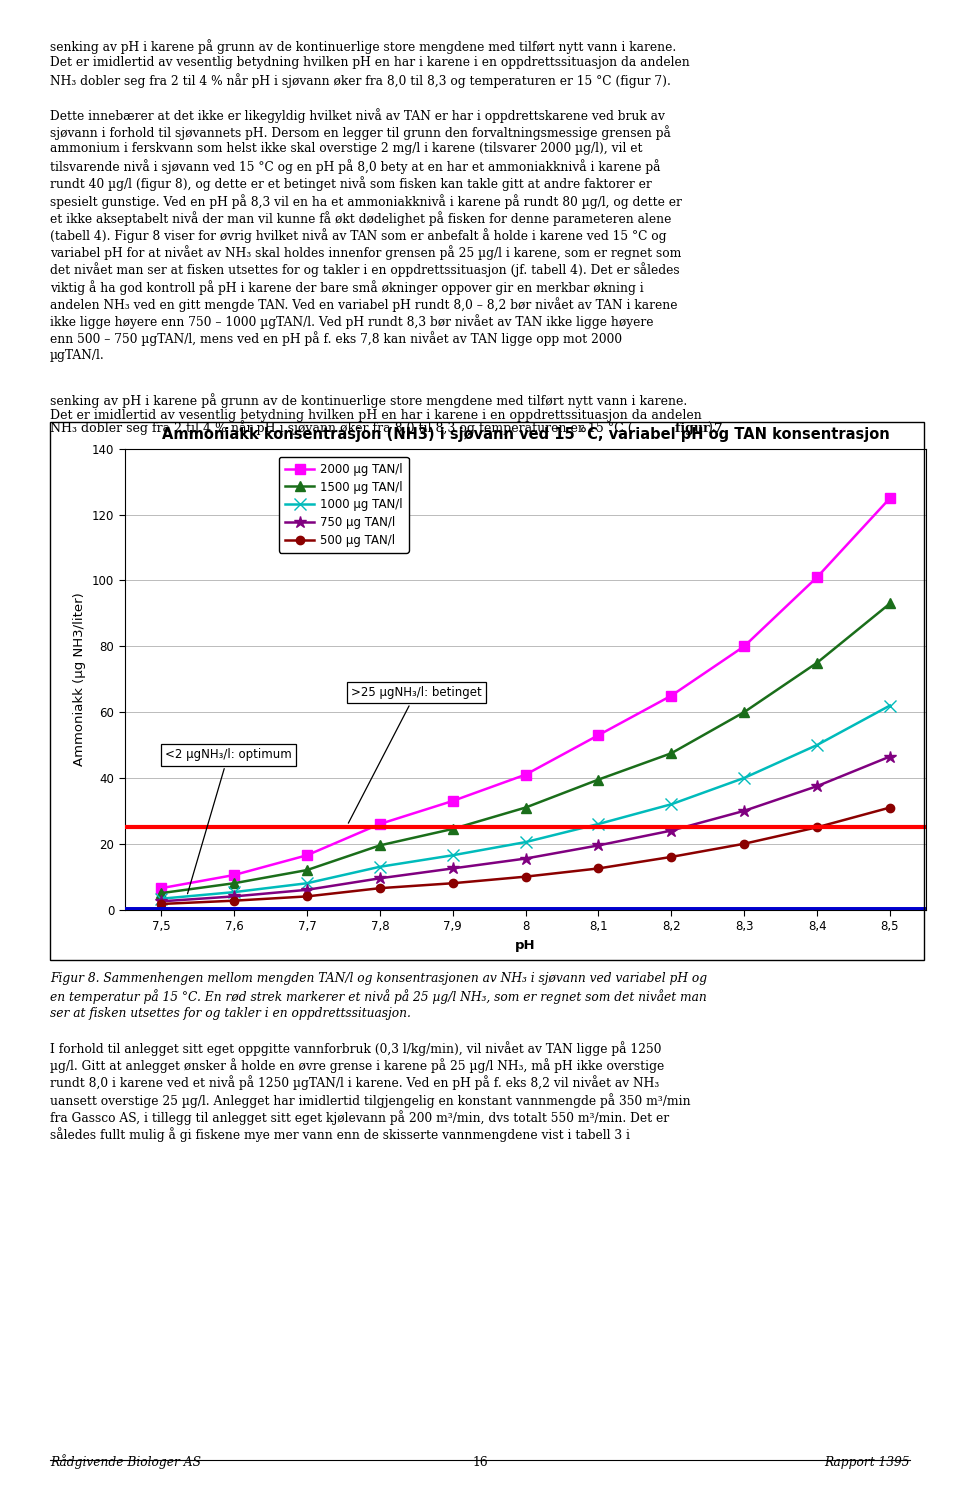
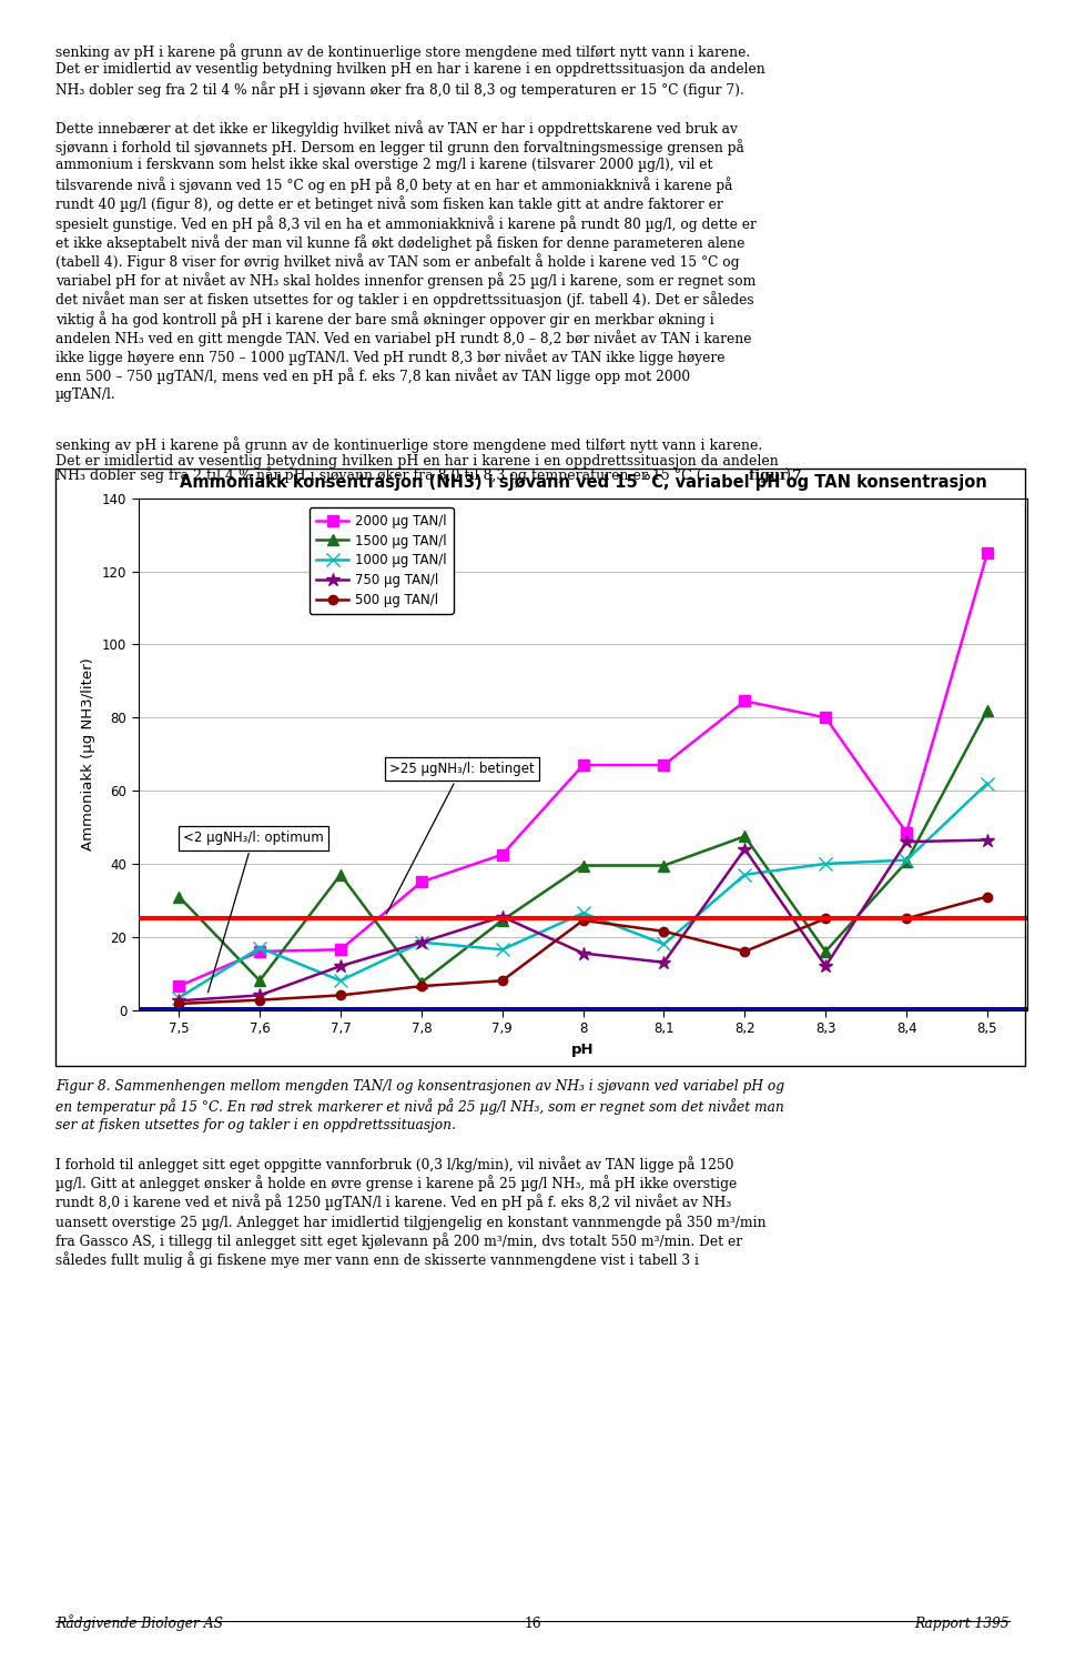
1500 µg TAN/l/7,5: 5.0 -> 31.0
2000 µg TAN/l/7,6: 10.5 -> 16.0
1000 µg TAN/l/7,6: 5.3 -> 17.0
1500 µg TAN/l/7,7: 12.0 -> 37.0
750 µg TAN/l/7,7: 6.0 -> 12.0
2000 µg TAN/l/7,8: 26.0 -> 35.0
1500 µg TAN/l/7,8: 19.5 -> 7.5
1000 µg TAN/l/7,8: 13.0 -> 18.5
750 µg TAN/l/7,8: 9.5 -> 18.5
2000 µg TAN/l/7,9: 33.0 -> 42.5
750 µg TAN/l/7,9: 12.5 -> 25.5
2000 µg TAN/l/8: 41.0 -> 67.0
1500 µg TAN/l/8: 31.0 -> 39.5
1000 µg TAN/l/8: 20.5 -> 26.5
500 µg TAN/l/8: 10.0 -> 24.5
2000 µg TAN/l/8,1: 53.0 -> 67.0
1000 µg TAN/l/8,1: 26.0 -> 18.0
750 µg TAN/l/8,1: 19.5 -> 13.0
500 µg TAN/l/8,1: 12.5 -> 21.5
2000 µg TAN/l/8,2: 65.0 -> 84.5
1000 µg TAN/l/8,2: 32.0 -> 37.0
750 µg TAN/l/8,2: 24.0 -> 44.0
1500 µg TAN/l/8,3: 60.0 -> 16.0
750 µg TAN/l/8,3: 30.0 -> 12.0
500 µg TAN/l/8,3: 20.0 -> 25.0
2000 µg TAN/l/8,4: 101.0 -> 48.5
1500 µg TAN/l/8,4: 75.0 -> 40.5
1000 µg TAN/l/8,4: 50.0 -> 41.0
750 µg TAN/l/8,4: 37.5 -> 46.0
1500 µg TAN/l/8,5: 93.0 -> 82.0
